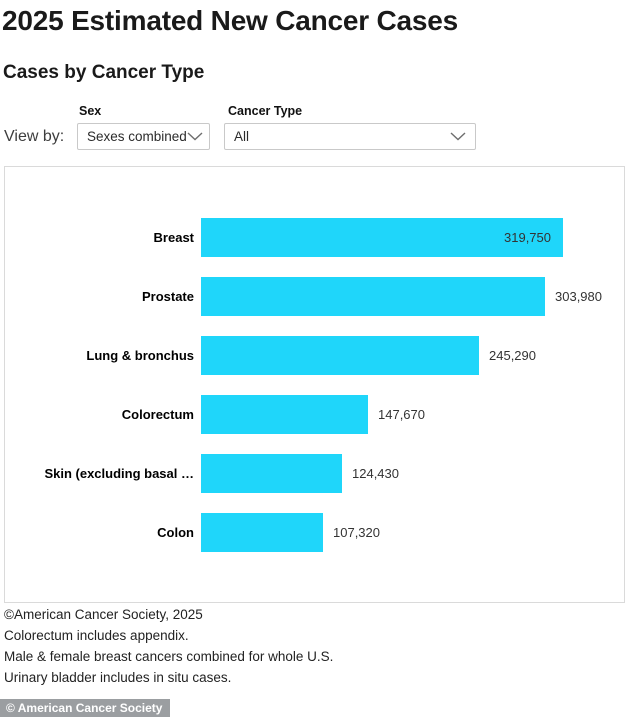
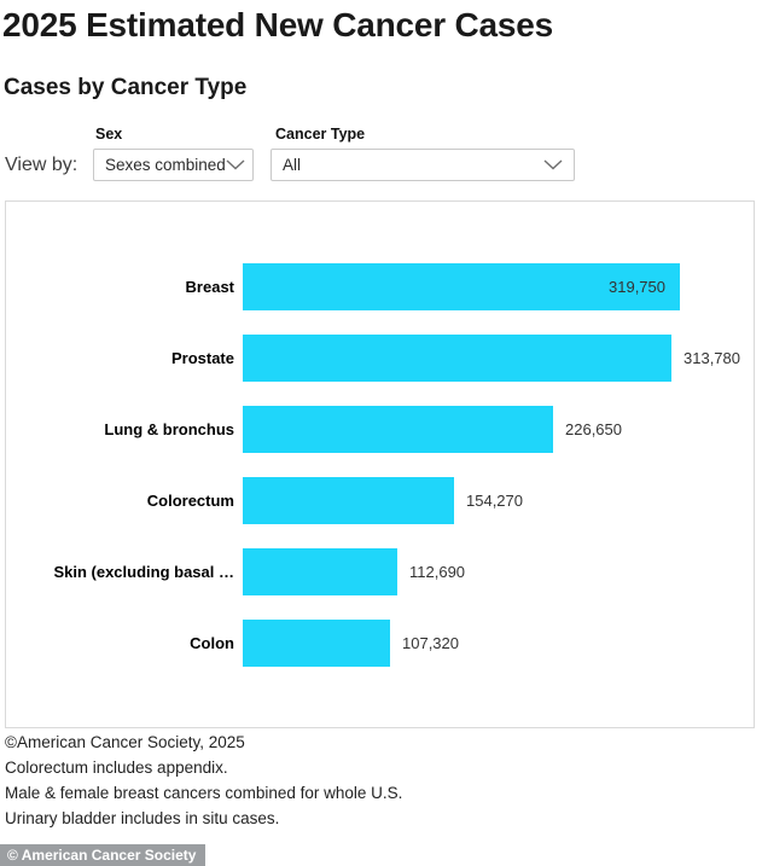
Prostate: 303,980 -> 313,780
Lung & bronchus: 245,290 -> 226,650
Colorectum: 147,670 -> 154,270
Skin (excluding basal …: 124,430 -> 112,690
